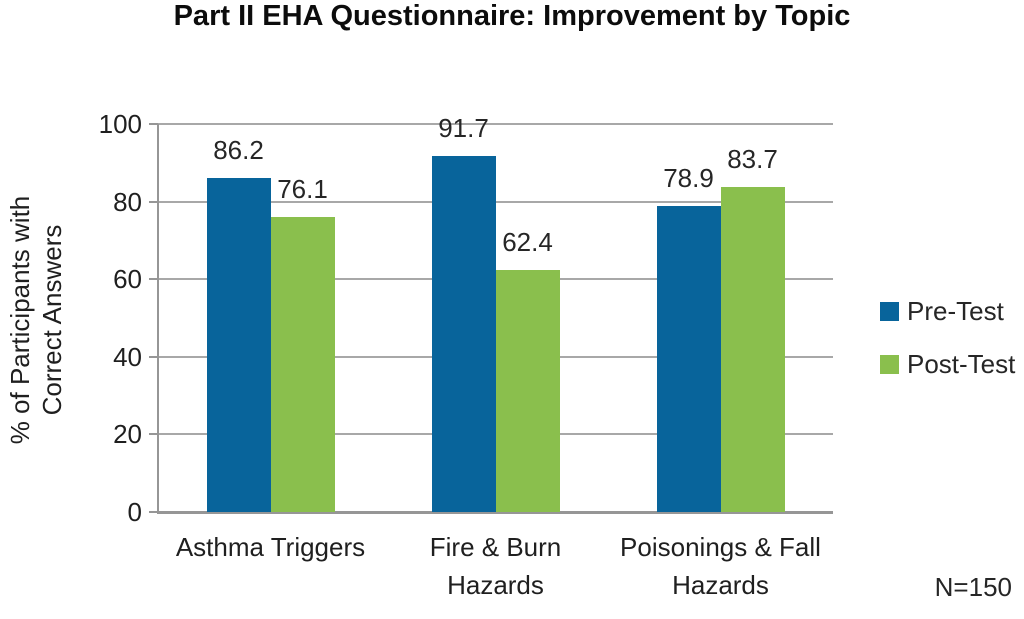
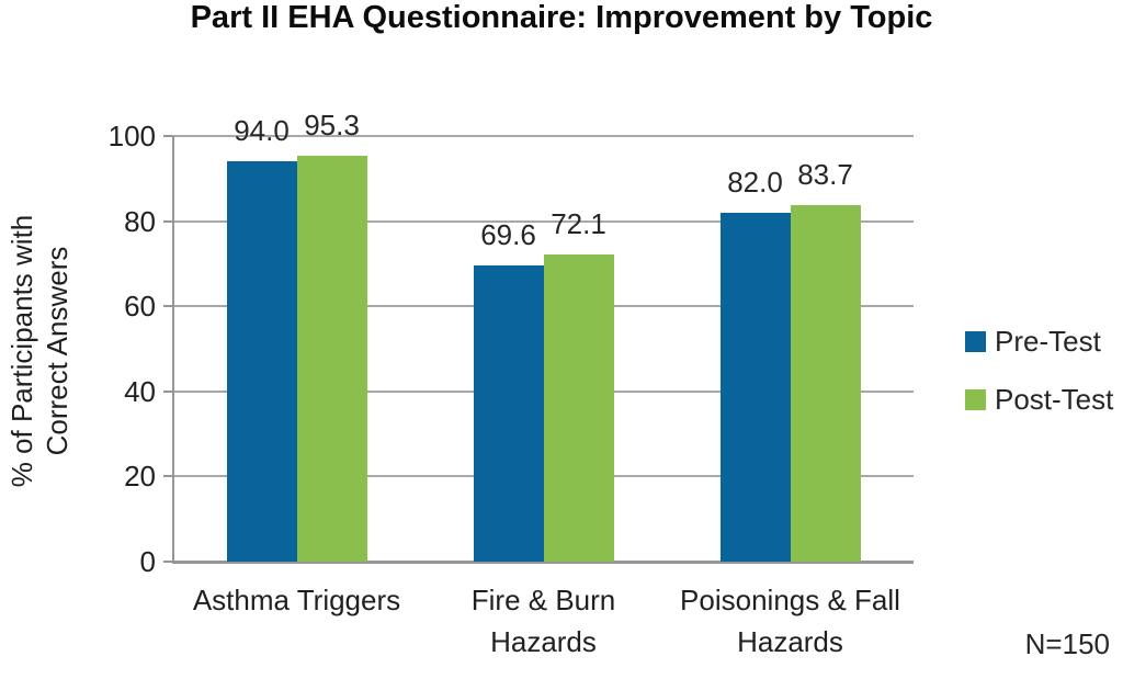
Pre-Test/Asthma Triggers: 86.2 -> 94.0
Post-Test/Asthma Triggers: 76.1 -> 95.3
Pre-Test/Fire & Burn Hazards: 91.7 -> 69.6
Post-Test/Fire & Burn Hazards: 62.4 -> 72.1
Pre-Test/Poisonings & Fall Hazards: 78.9 -> 82.0
